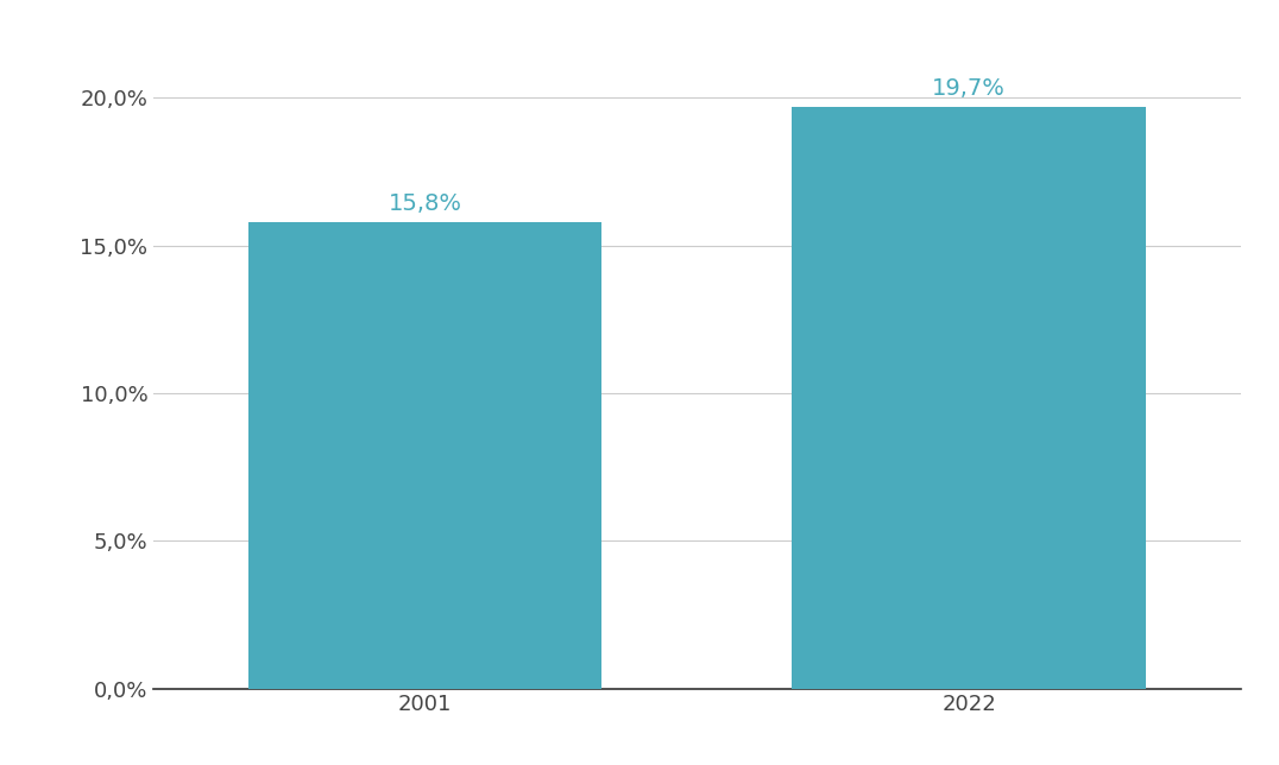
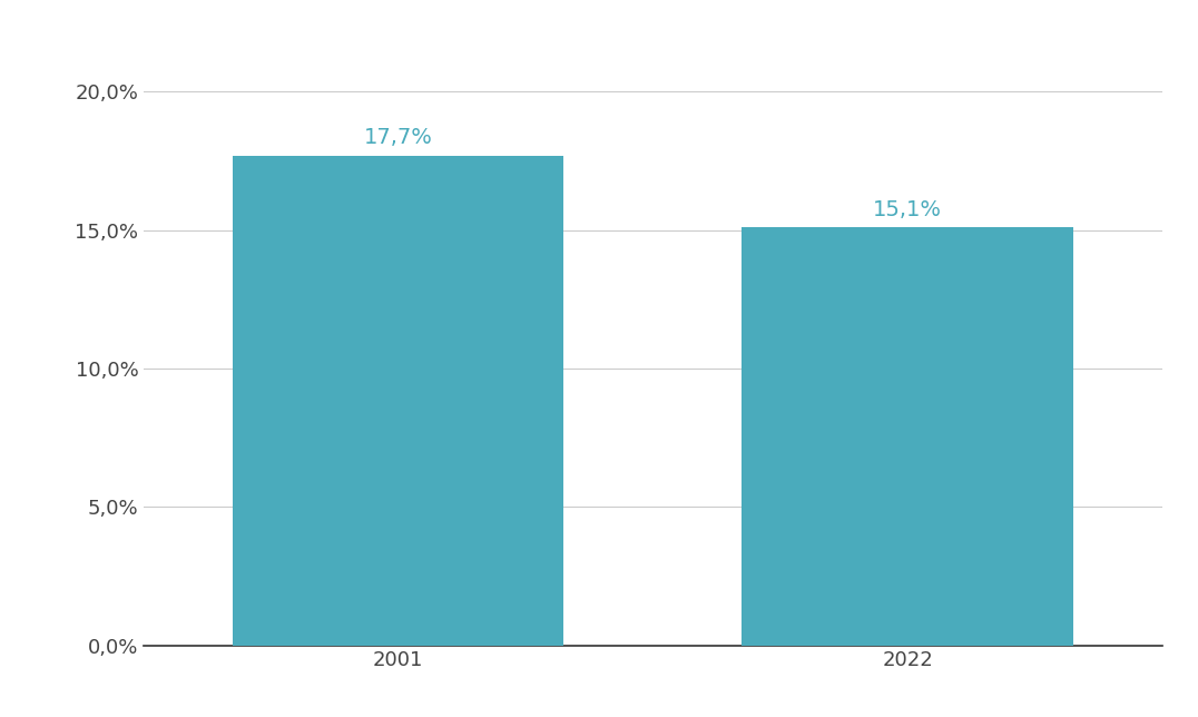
2001: 15,8% -> 17,7%
2022: 19,7% -> 15,1%
